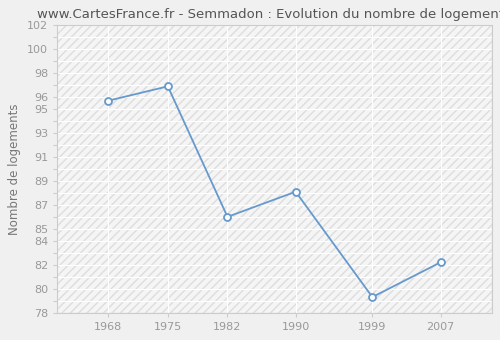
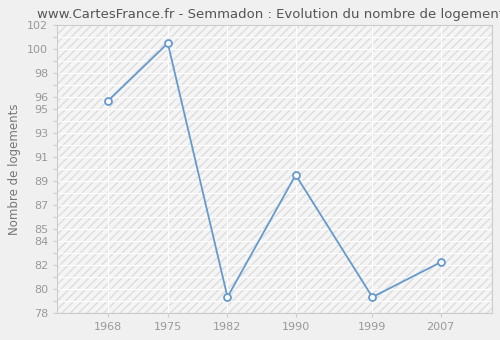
1975: 96.9 -> 100.5
1982: 86.0 -> 79.3
1990: 88.1 -> 89.5
